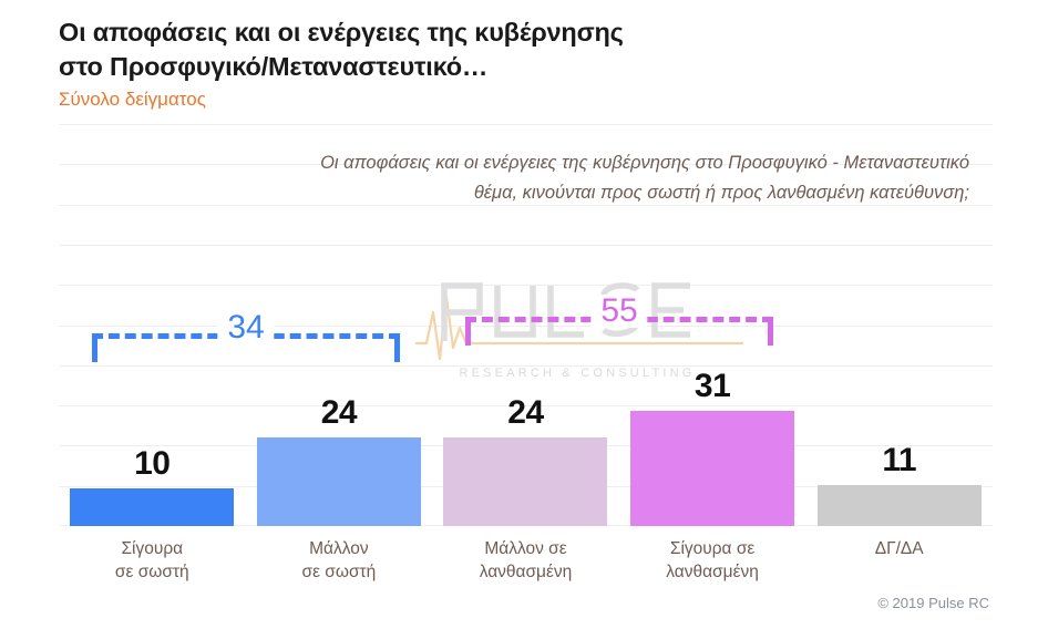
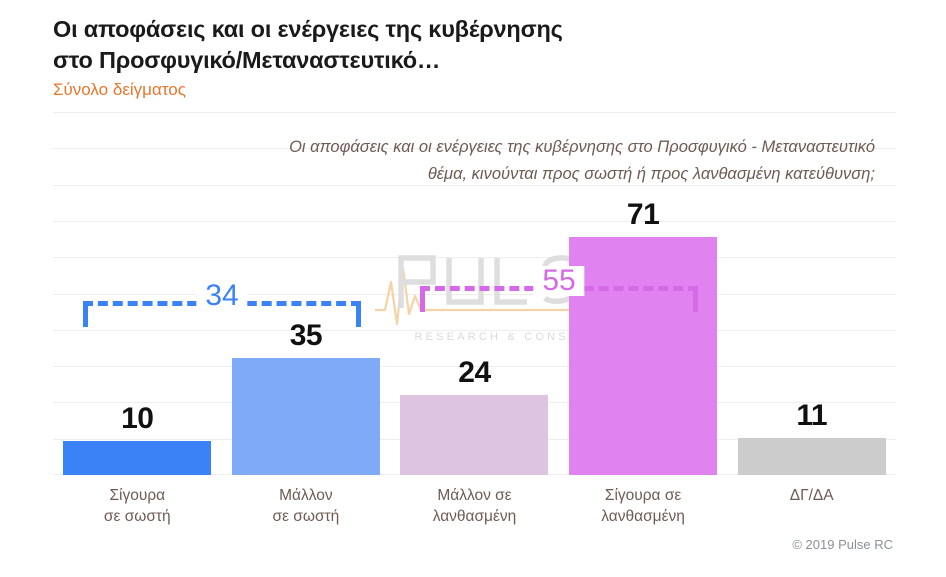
Μάλλον σε σωστή: 24 -> 35
Σίγουρα σε λανθασμένη: 31 -> 71
